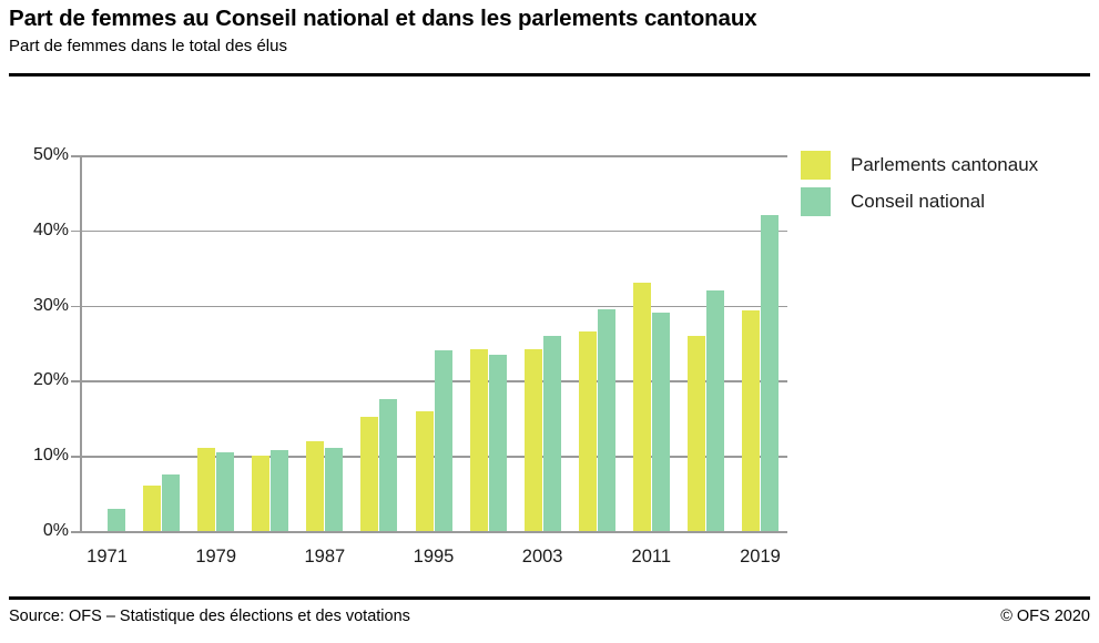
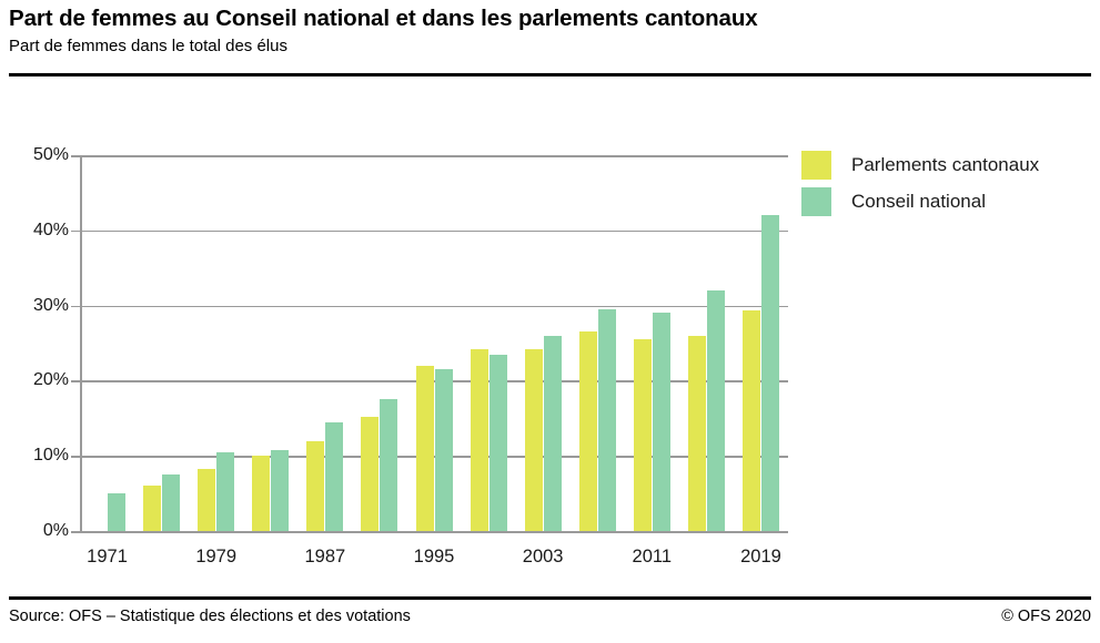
Conseil national/1971: 3% -> 5%
Parlements cantonaux/1979: 11% -> 8%
Conseil national/1987: 11% -> 14%
Parlements cantonaux/1995: 16% -> 22%
Conseil national/1995: 24% -> 22%
Parlements cantonaux/2011: 33% -> 26%
